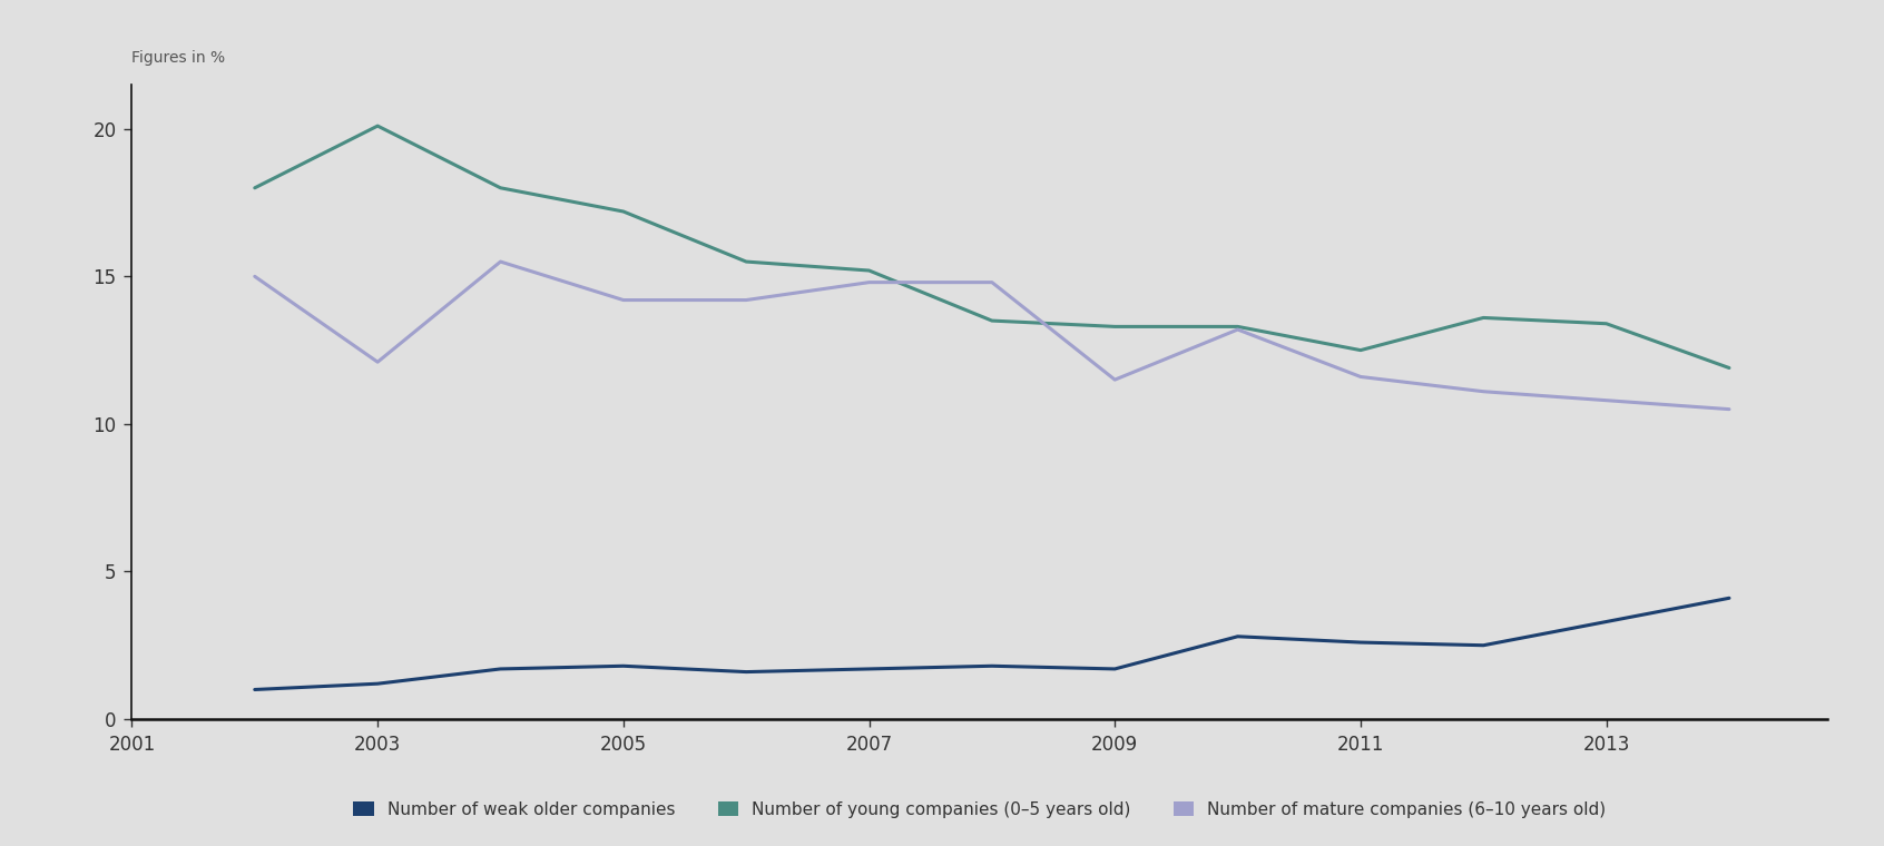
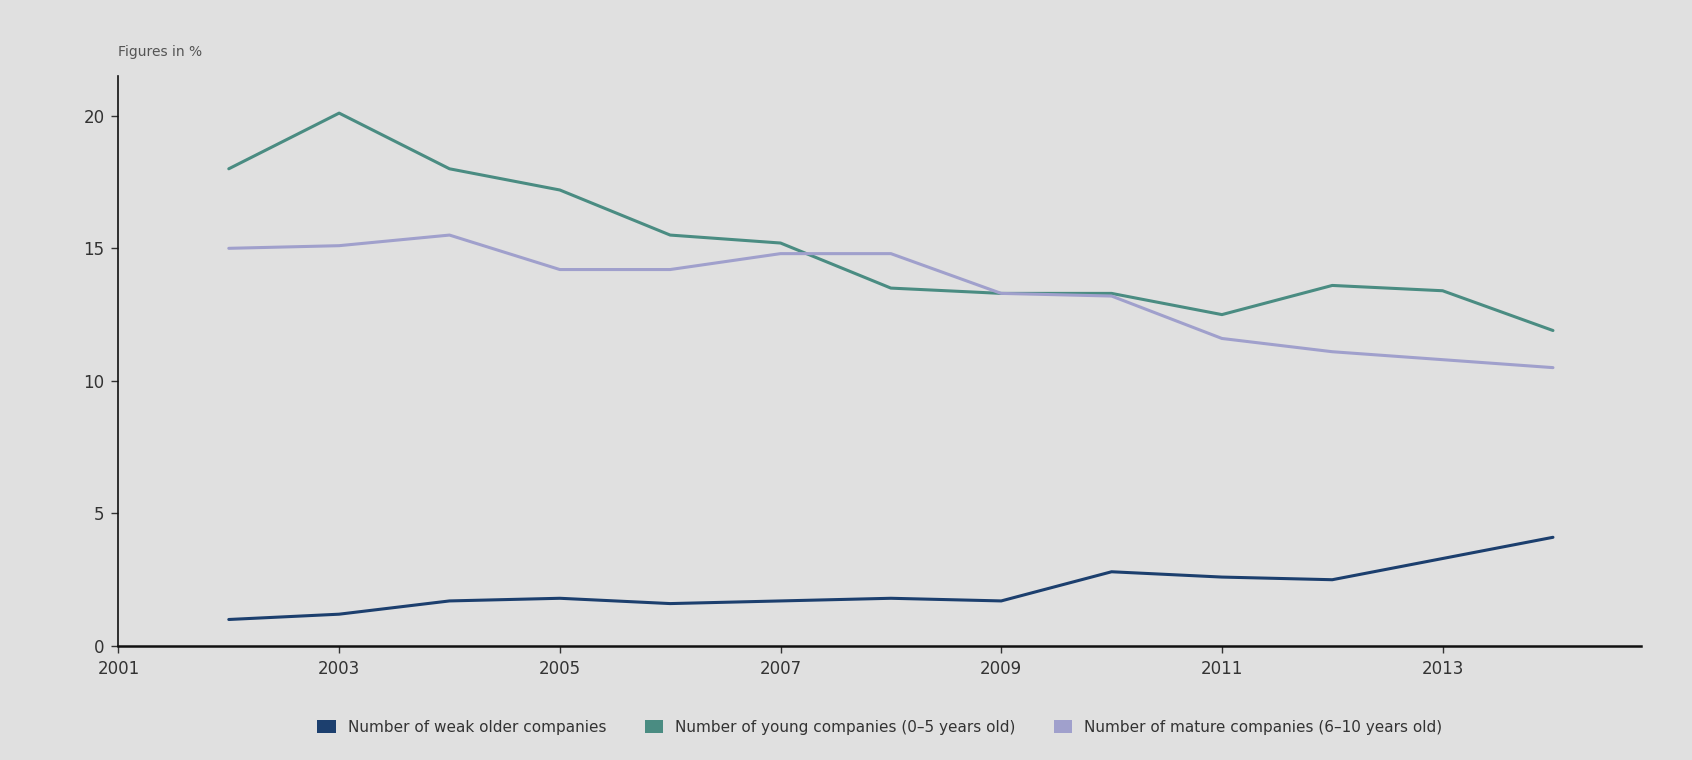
Number of mature companies (6–10 years old)/2003: 12.1 -> 15.1
Number of mature companies (6–10 years old)/2009: 11.5 -> 13.3
